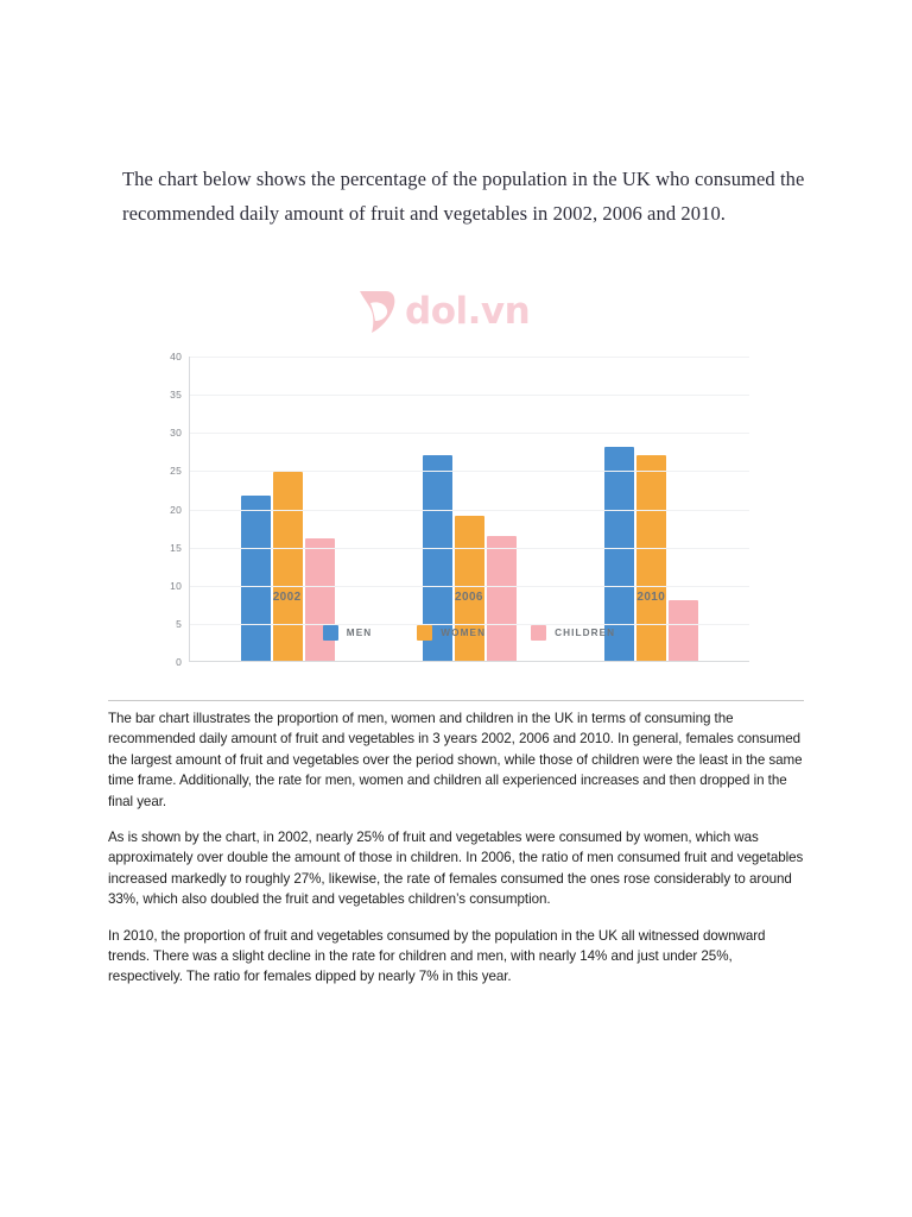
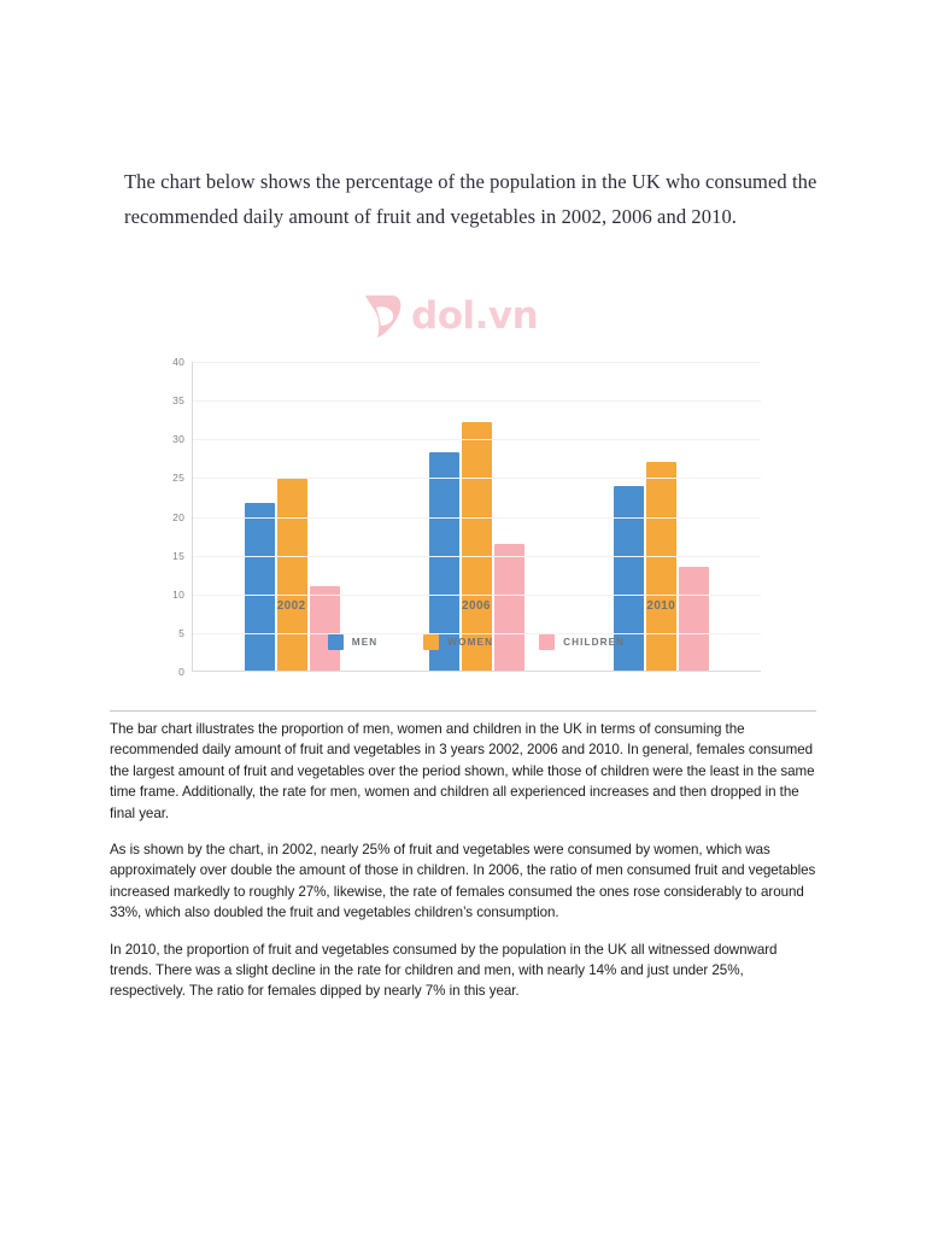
CHILDREN/2002: 16 -> 11
MEN/2006: 27 -> 28
WOMEN/2006: 19 -> 32
MEN/2010: 28 -> 24
CHILDREN/2010: 8 -> 13
